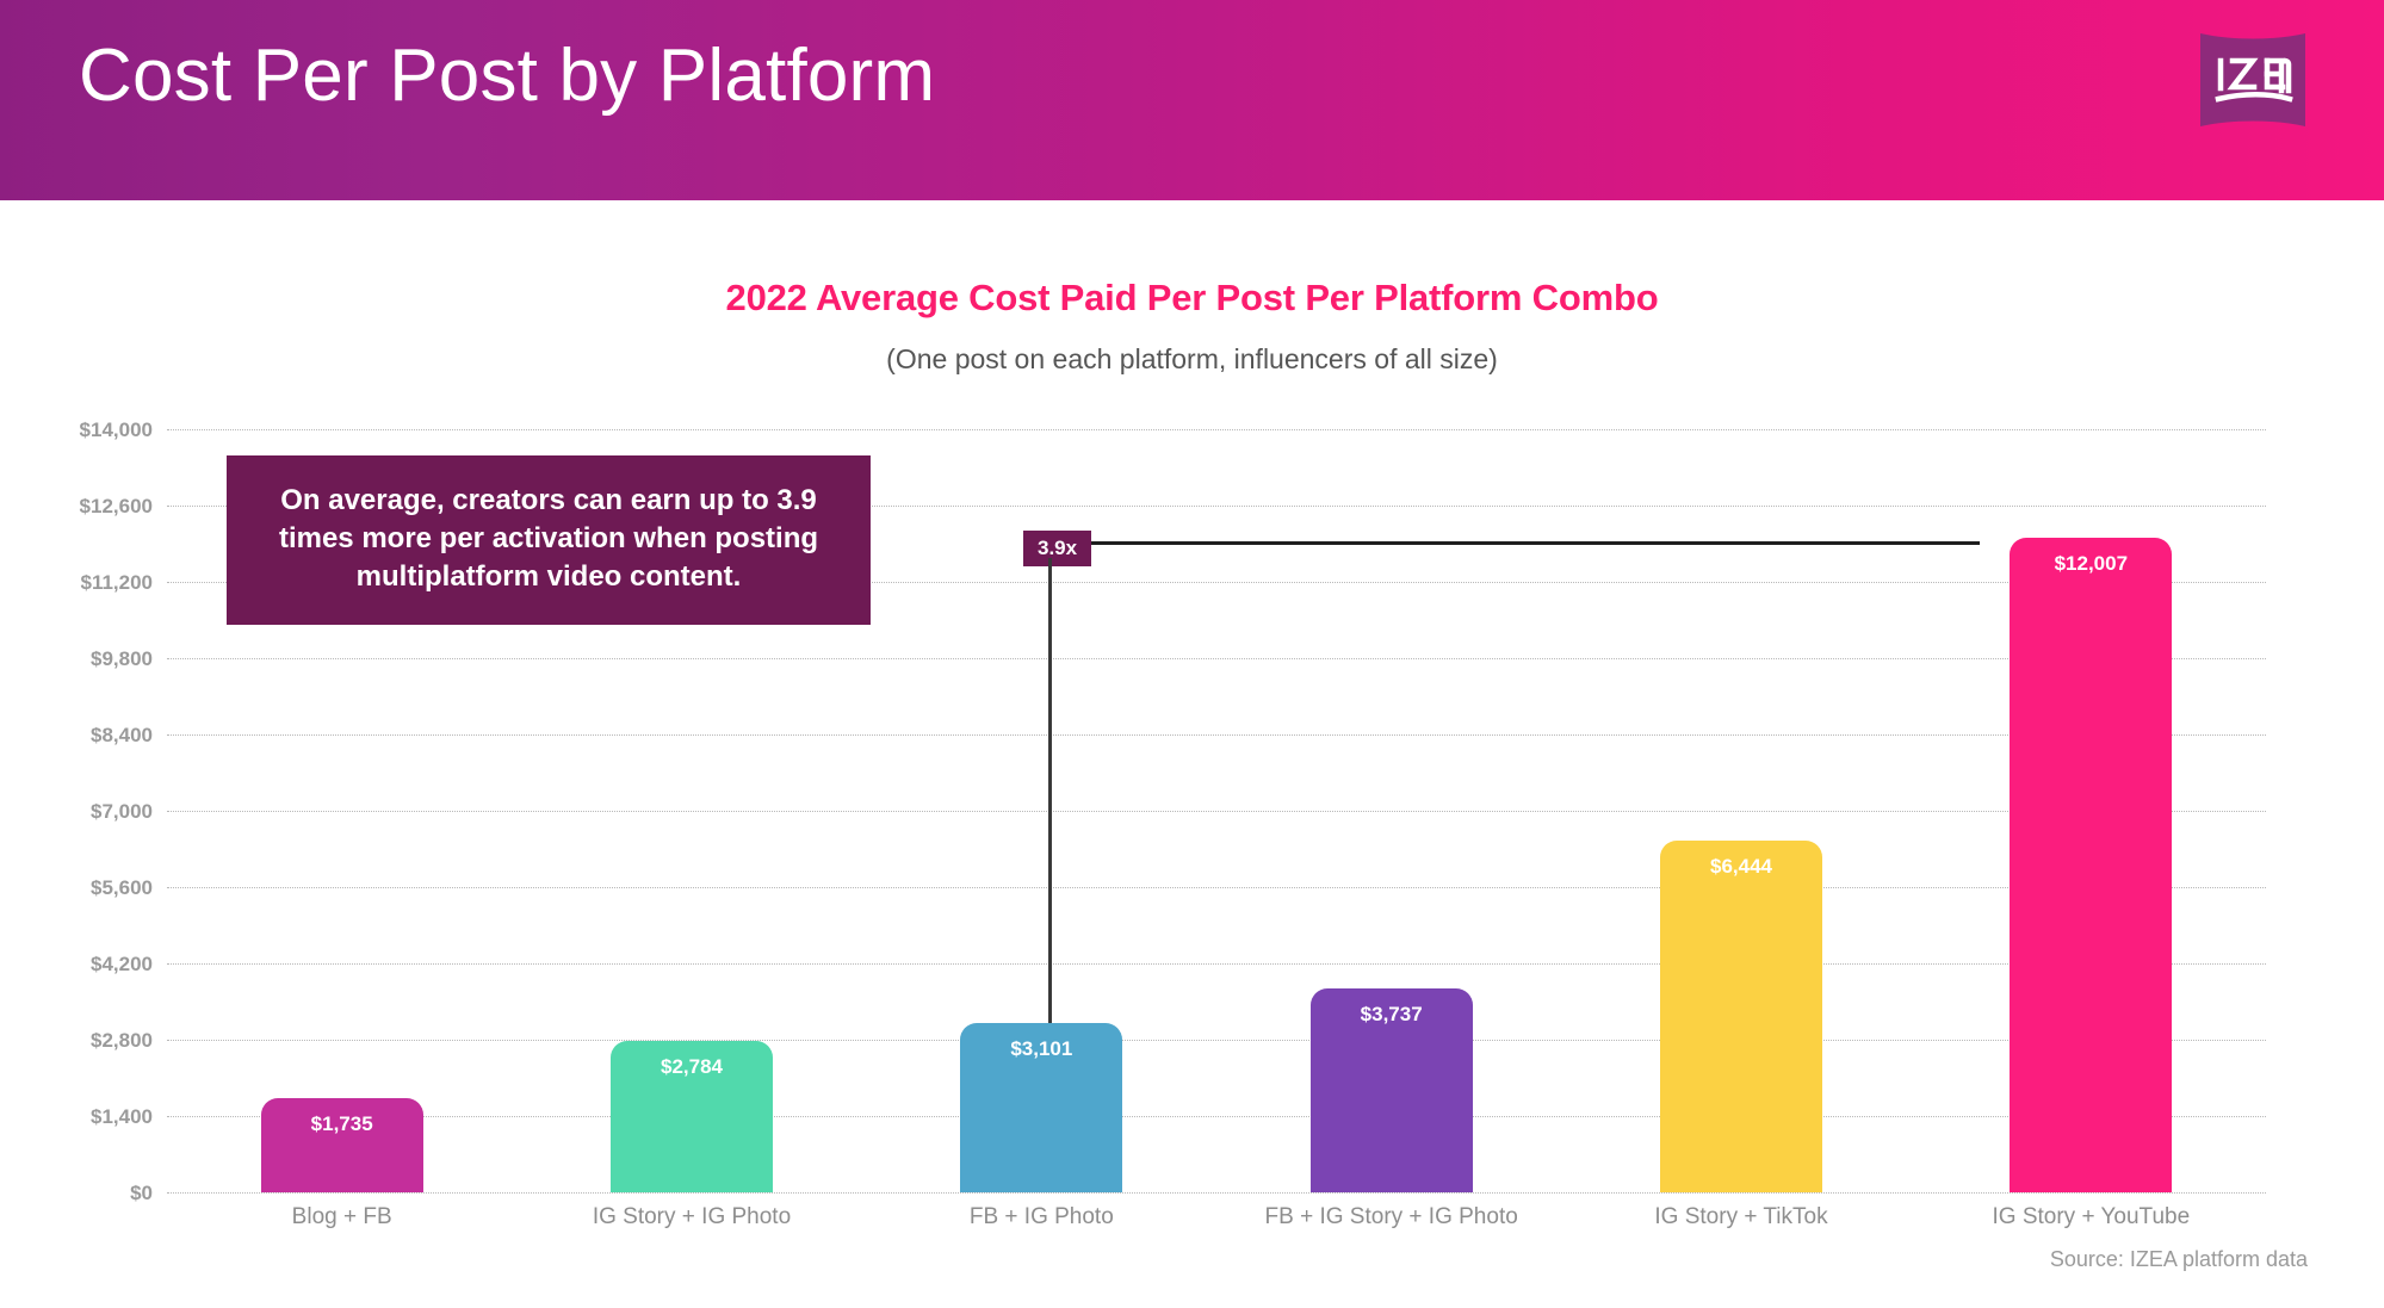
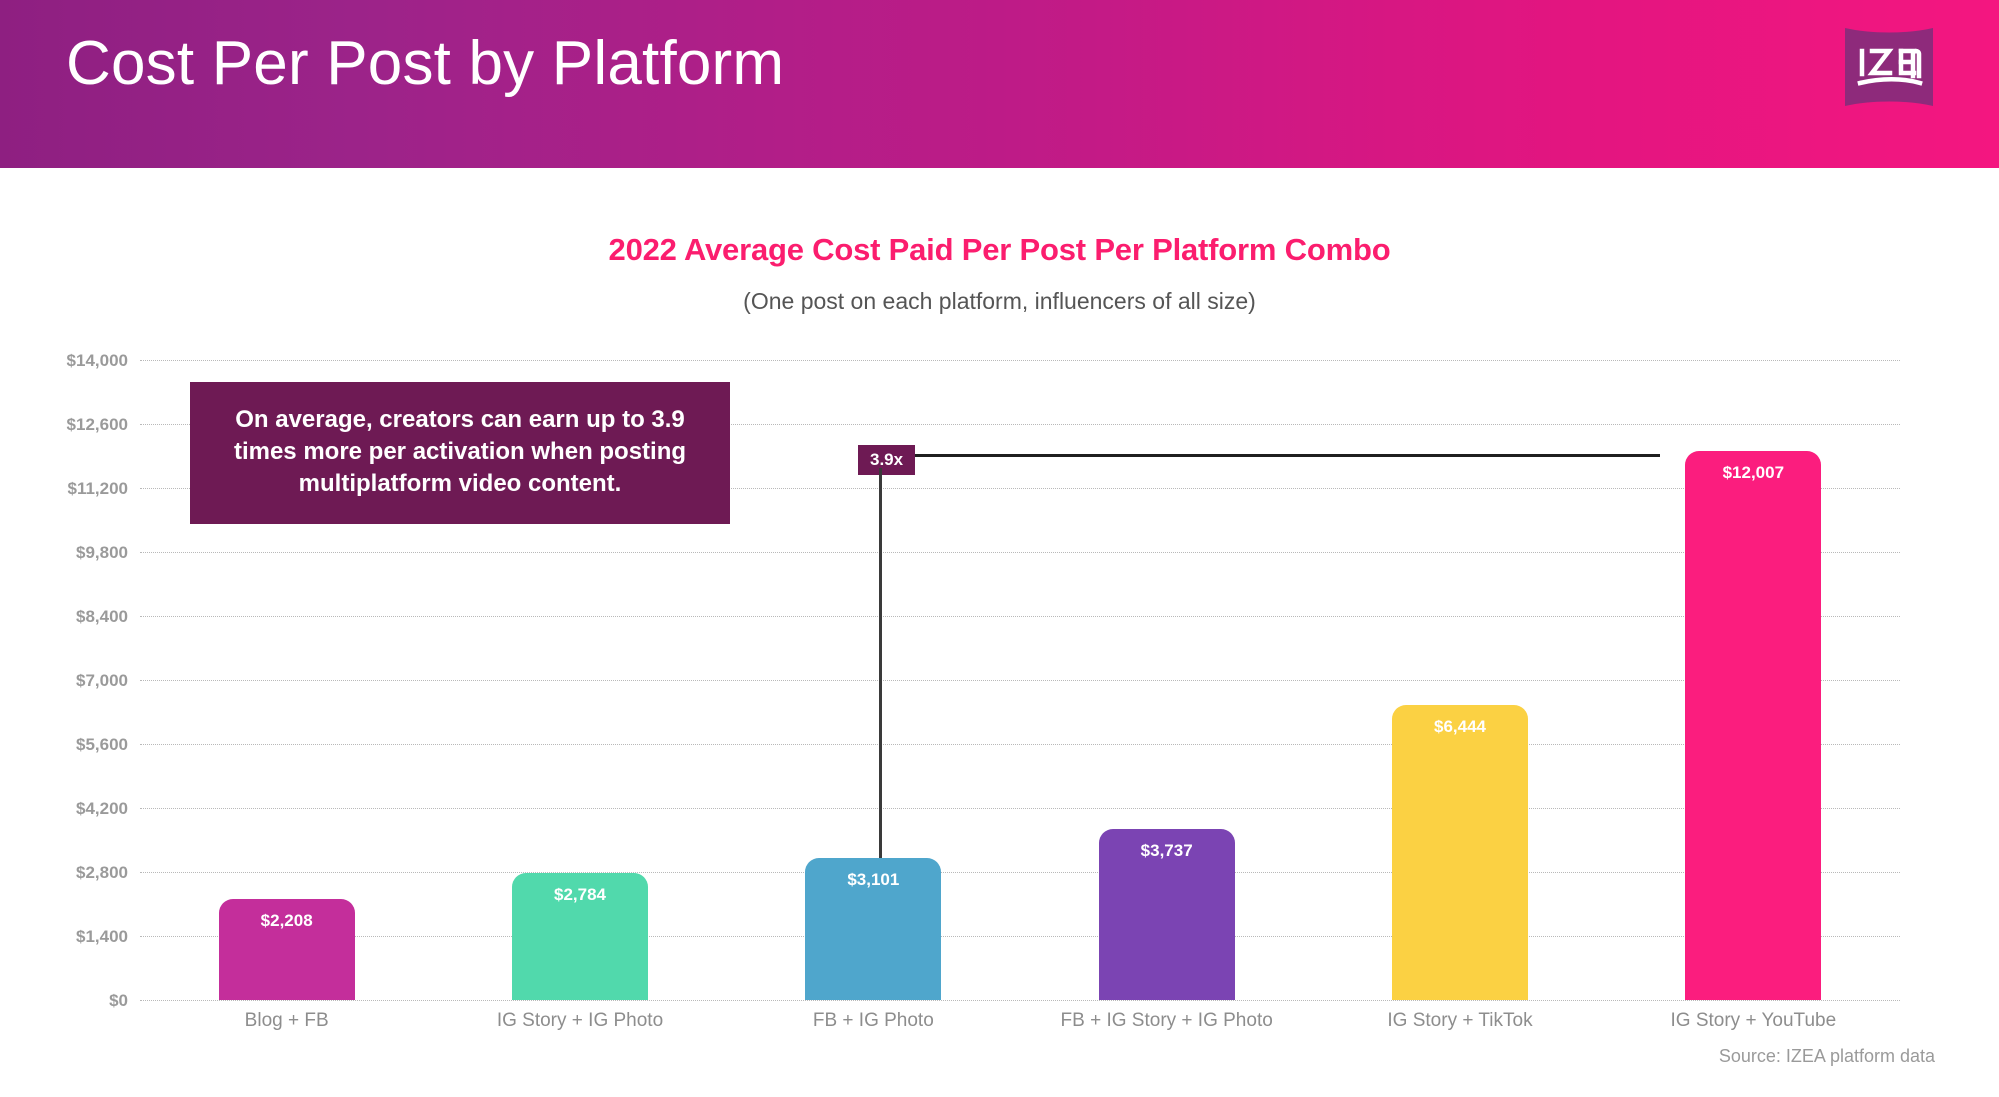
Blog + FB: $1,735 -> $2,208
